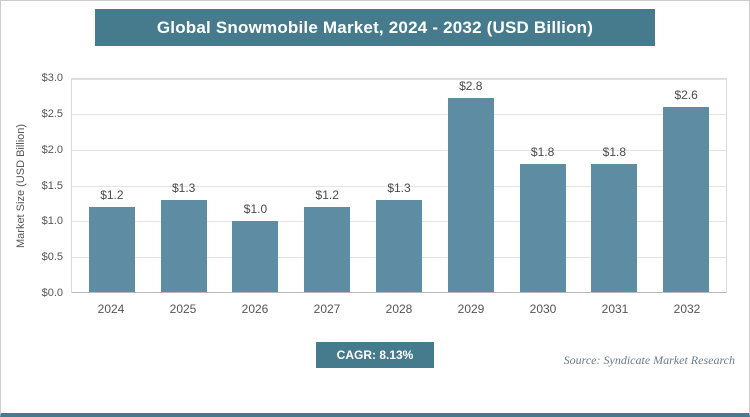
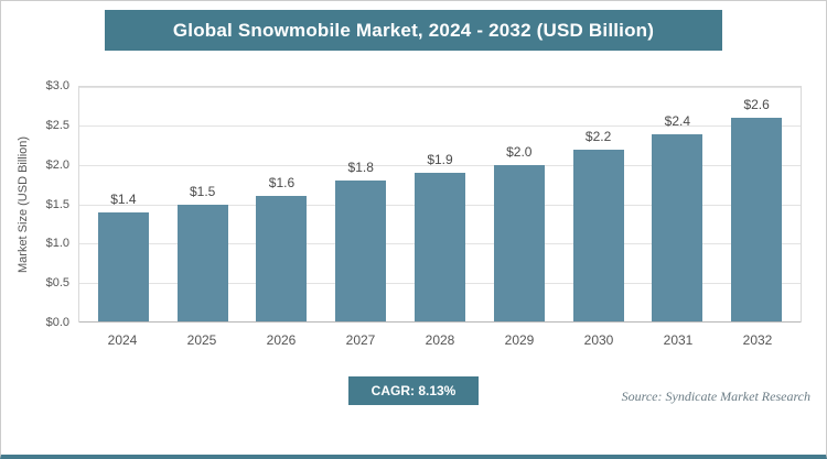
2024: $1.2 -> $1.4
2025: $1.3 -> $1.5
2026: $1.0 -> $1.6
2027: $1.2 -> $1.8
2028: $1.3 -> $1.9
2029: $2.8 -> $2.0
2030: $1.8 -> $2.2
2031: $1.8 -> $2.4
